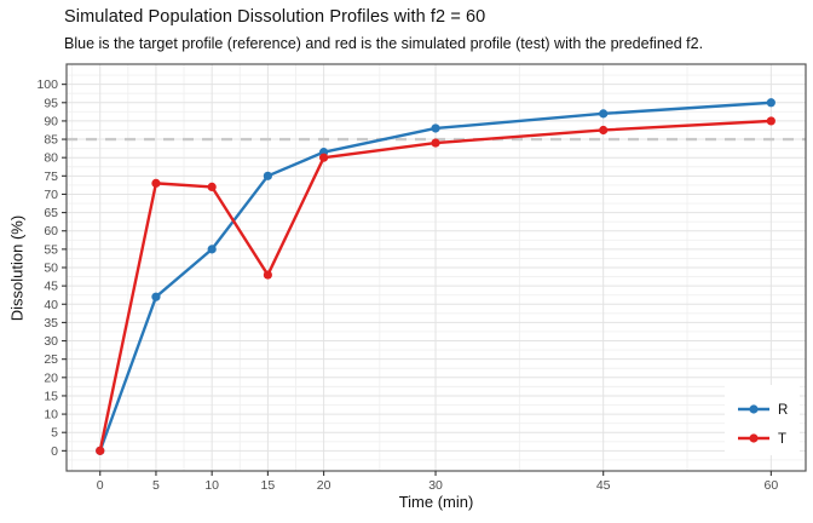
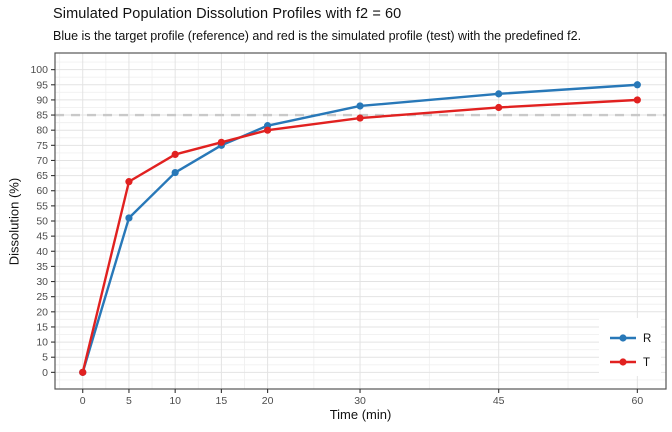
R/5: 42 -> 51
T/5: 73 -> 63
R/10: 55 -> 66
T/15: 48 -> 76
